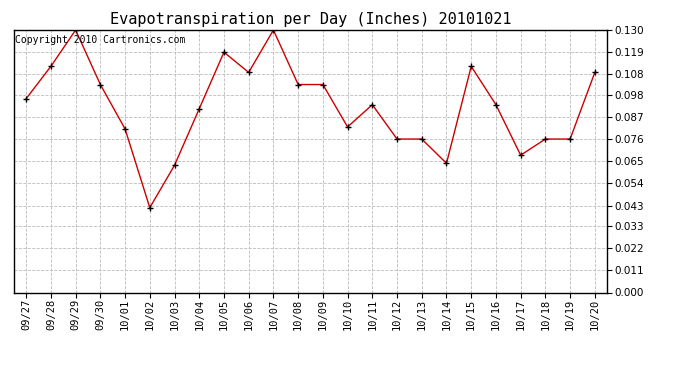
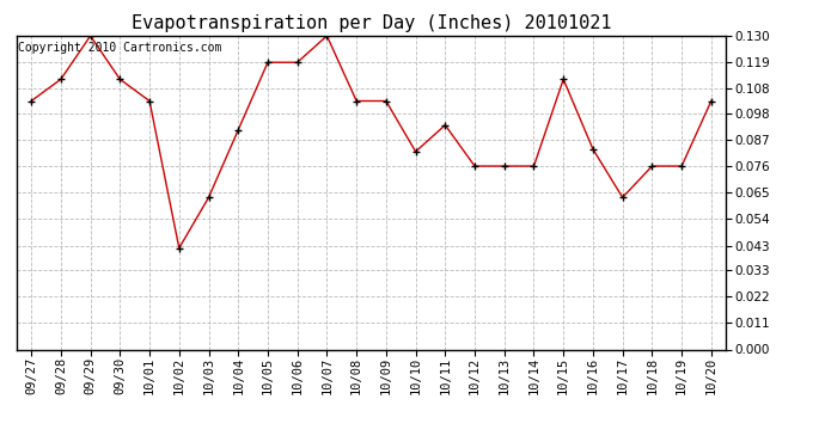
09/27: 0.096 -> 0.103
09/30: 0.103 -> 0.112
10/01: 0.081 -> 0.103
10/06: 0.109 -> 0.119
10/14: 0.064 -> 0.076
10/16: 0.093 -> 0.083
10/17: 0.068 -> 0.063
10/20: 0.109 -> 0.103
